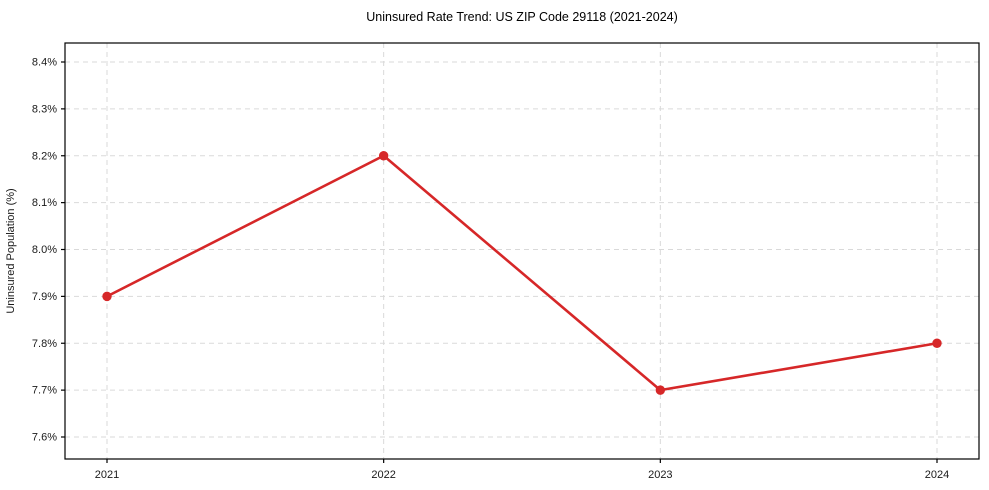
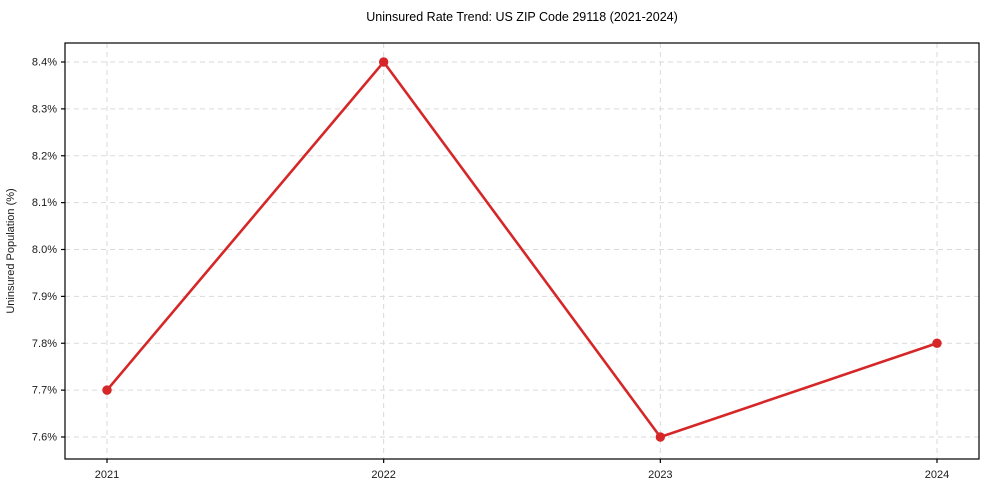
2021: 7.9% -> 7.7%
2022: 8.2% -> 8.4%
2023: 7.7% -> 7.6%
